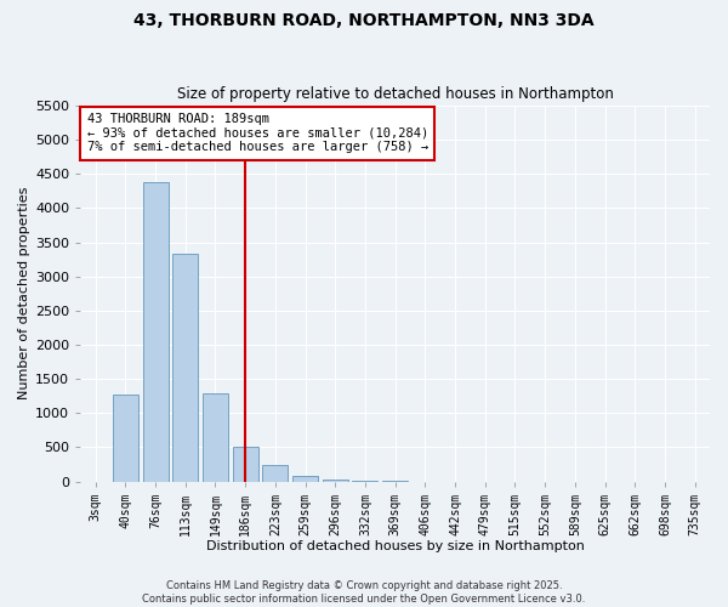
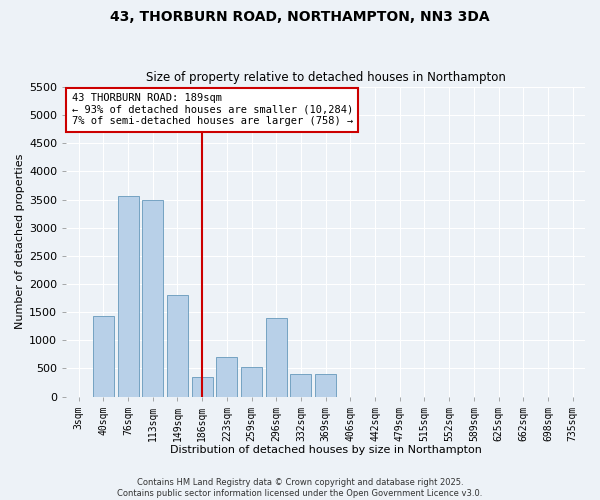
40sqm: 1270 -> 1440
76sqm: 4380 -> 3560
113sqm: 3330 -> 3500
149sqm: 1290 -> 1800
186sqm: 510 -> 340
223sqm: 240 -> 700
259sqm: 80 -> 520
296sqm: 20 -> 1400
332sqm: 0 -> 400
369sqm: 0 -> 400
